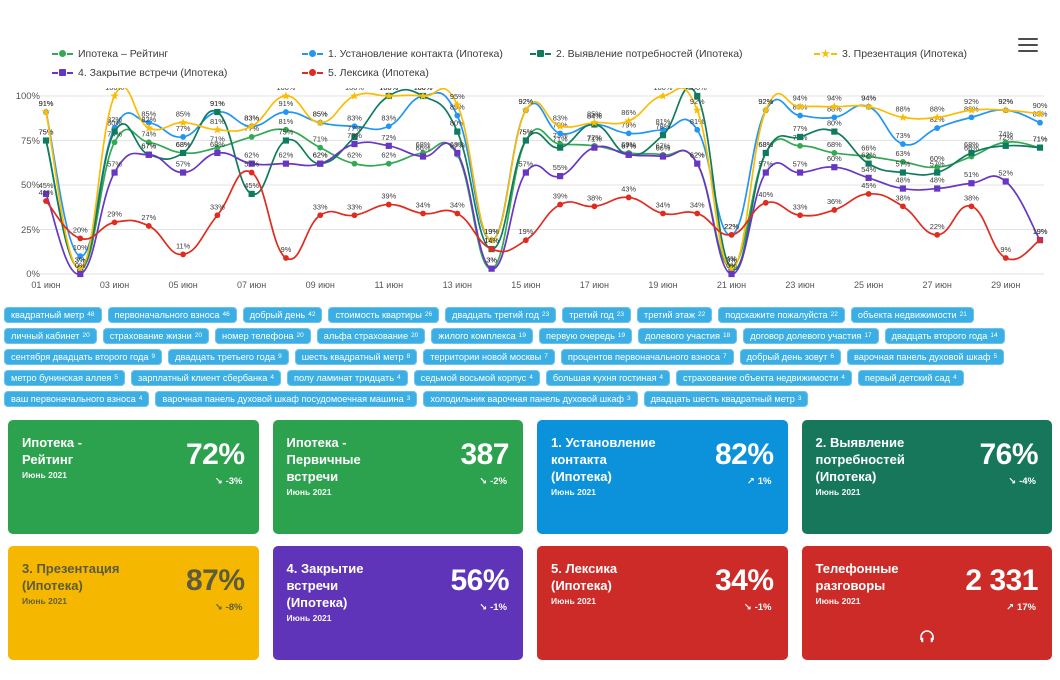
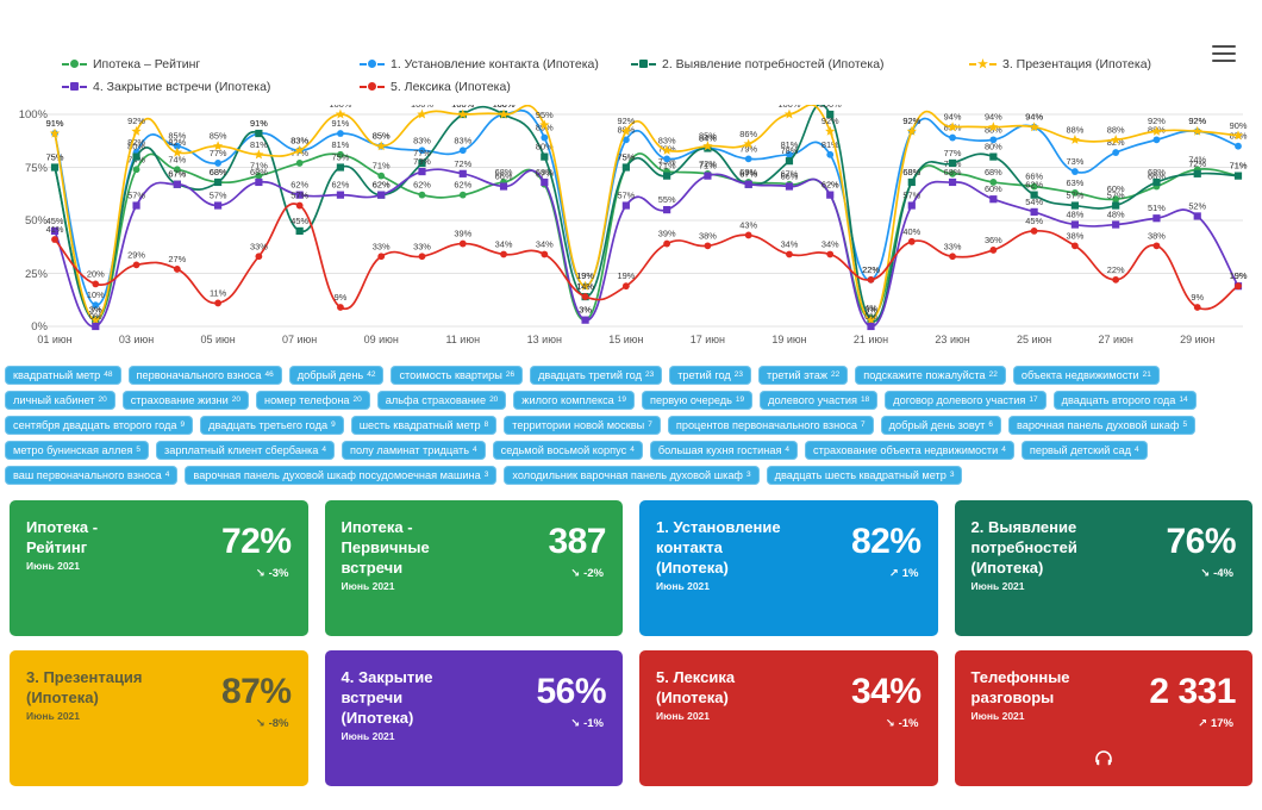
3. Презентация (Ипотека)/03 июн: 100% -> 92%
1. Установление контакта (Ипотека)/15 июн: 92% -> 88%
4. Закрытие встречи (Ипотека)/23 июн: 57% -> 68%
